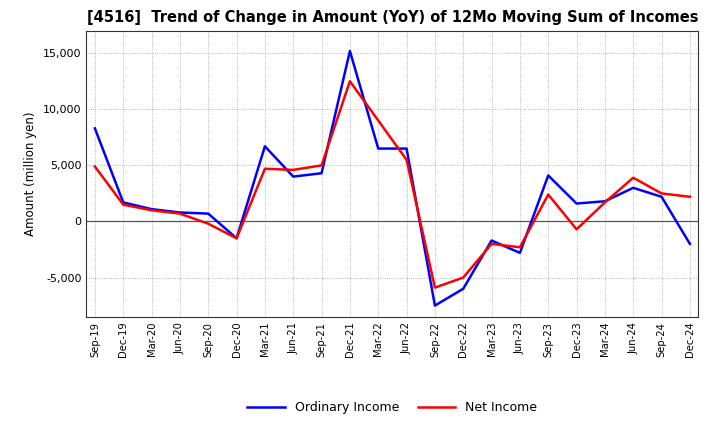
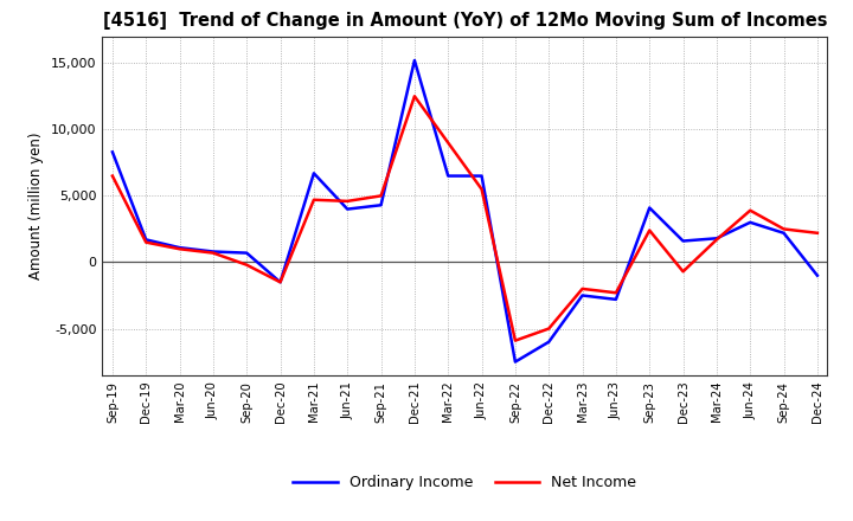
Net Income/Sep-19: 4,900 -> 6,500
Ordinary Income/Mar-23: -1,700 -> -2,500
Ordinary Income/Dec-24: -2,000 -> -1,000
